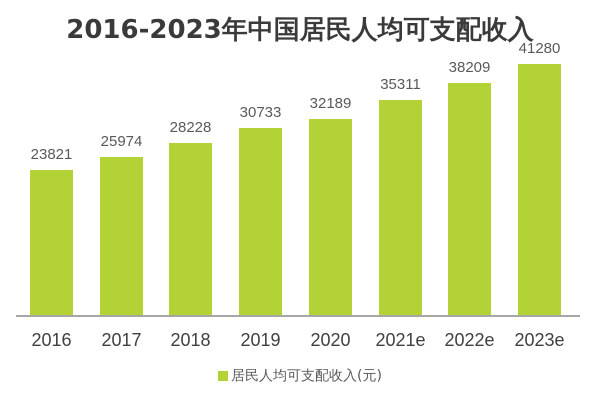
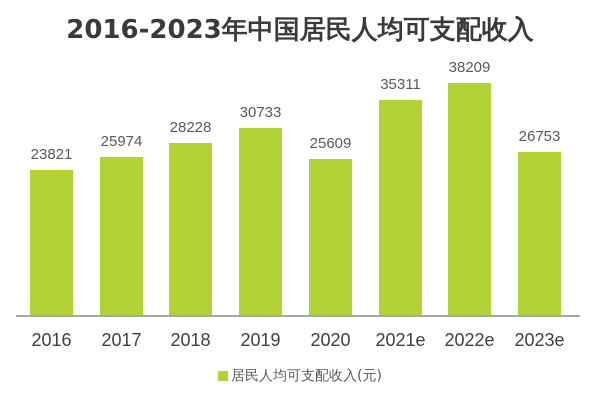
2020: 32189 -> 25609
2023e: 41280 -> 26753
